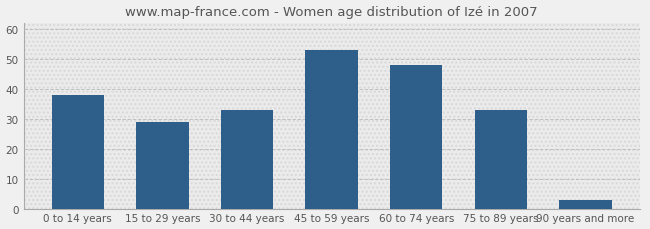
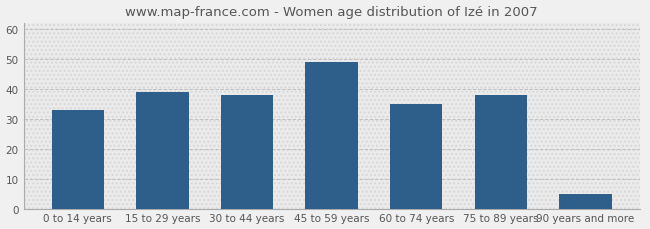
0 to 14 years: 38 -> 33
15 to 29 years: 29 -> 39
30 to 44 years: 33 -> 38
45 to 59 years: 53 -> 49
60 to 74 years: 48 -> 35
75 to 89 years: 33 -> 38
90 years and more: 3 -> 5
